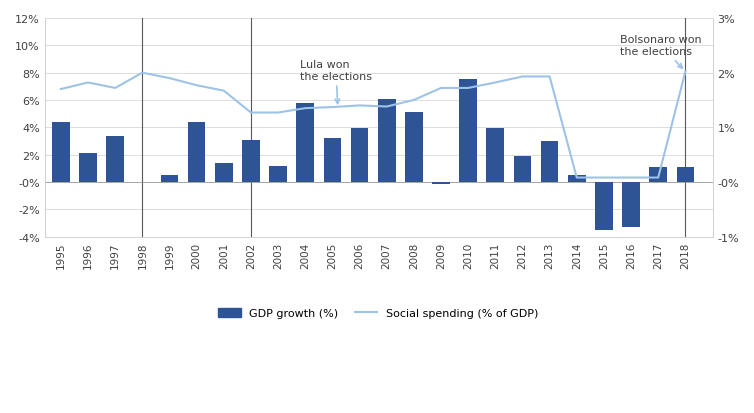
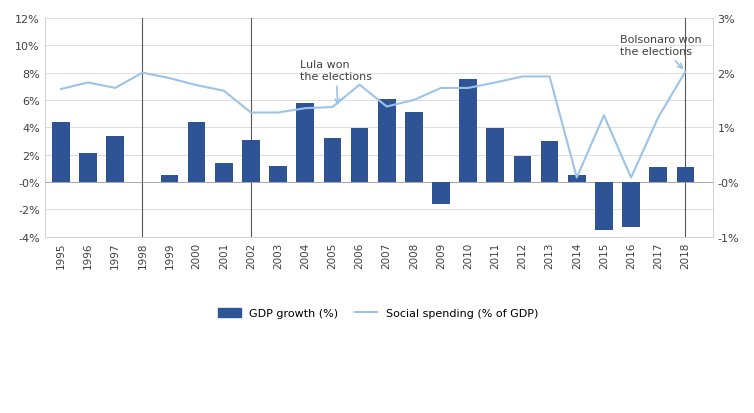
Social spending (% of GDP)/2006: 1.40% -> 1.78%
GDP growth (%)/2009: -0.1% -> -1.6%
Social spending (% of GDP)/2015: 0.08% -> 1.22%
Social spending (% of GDP)/2017: 0.08% -> 1.18%
